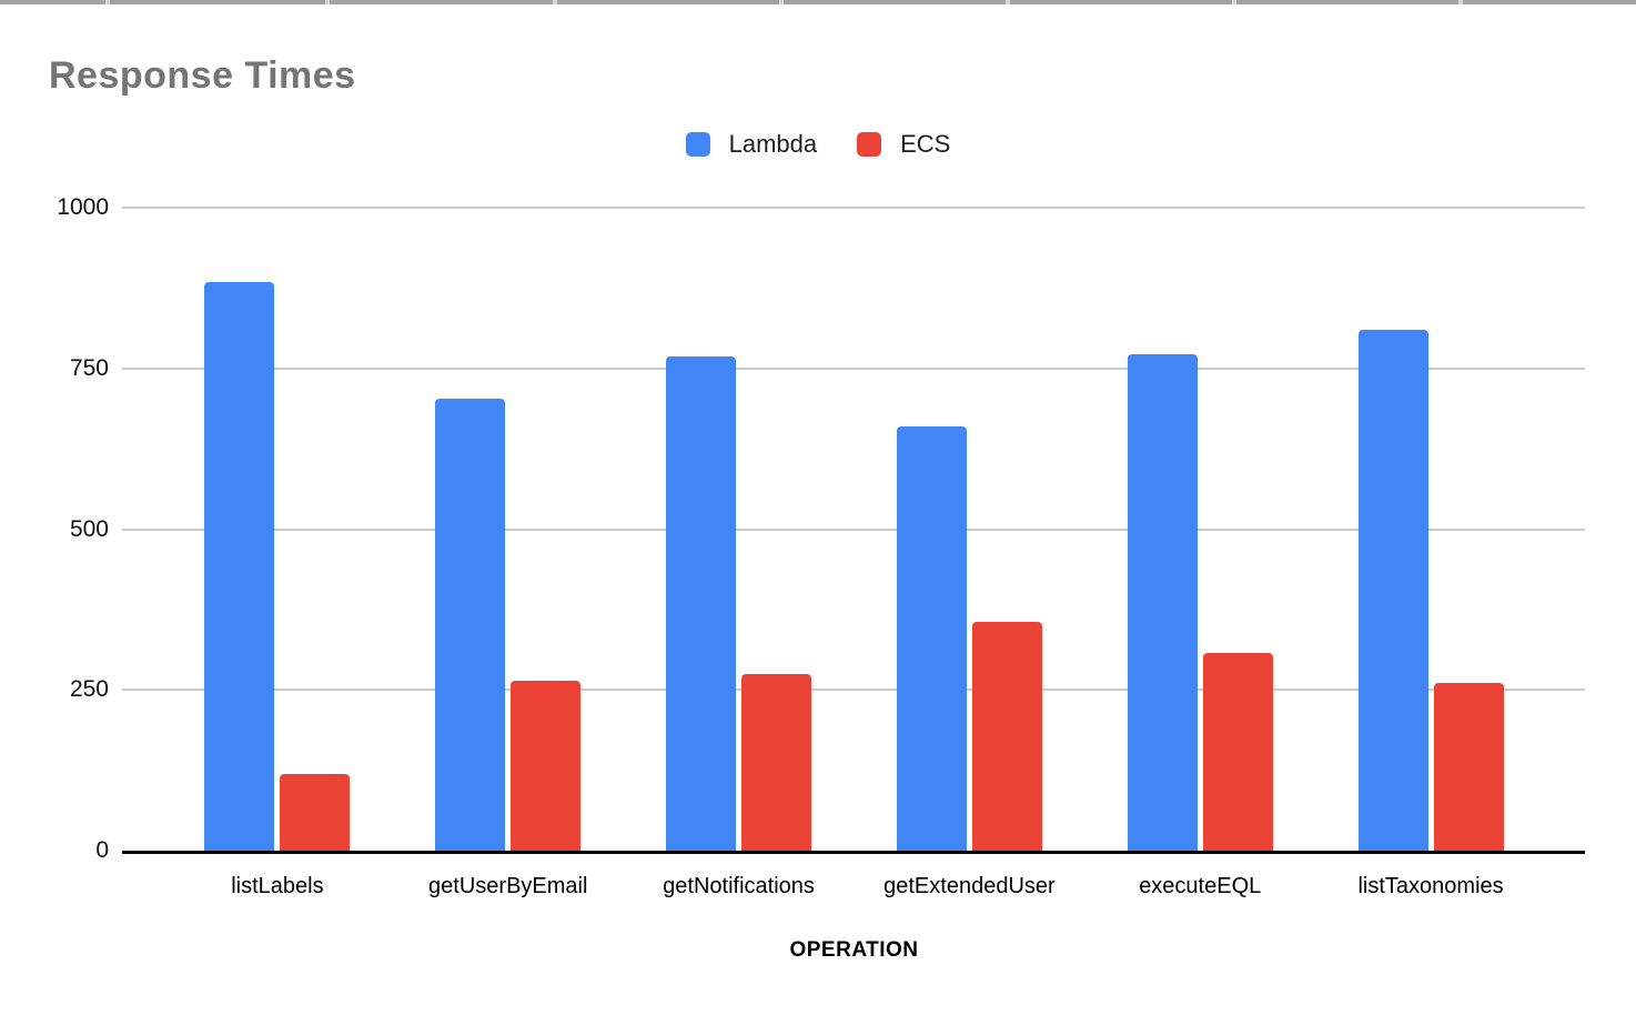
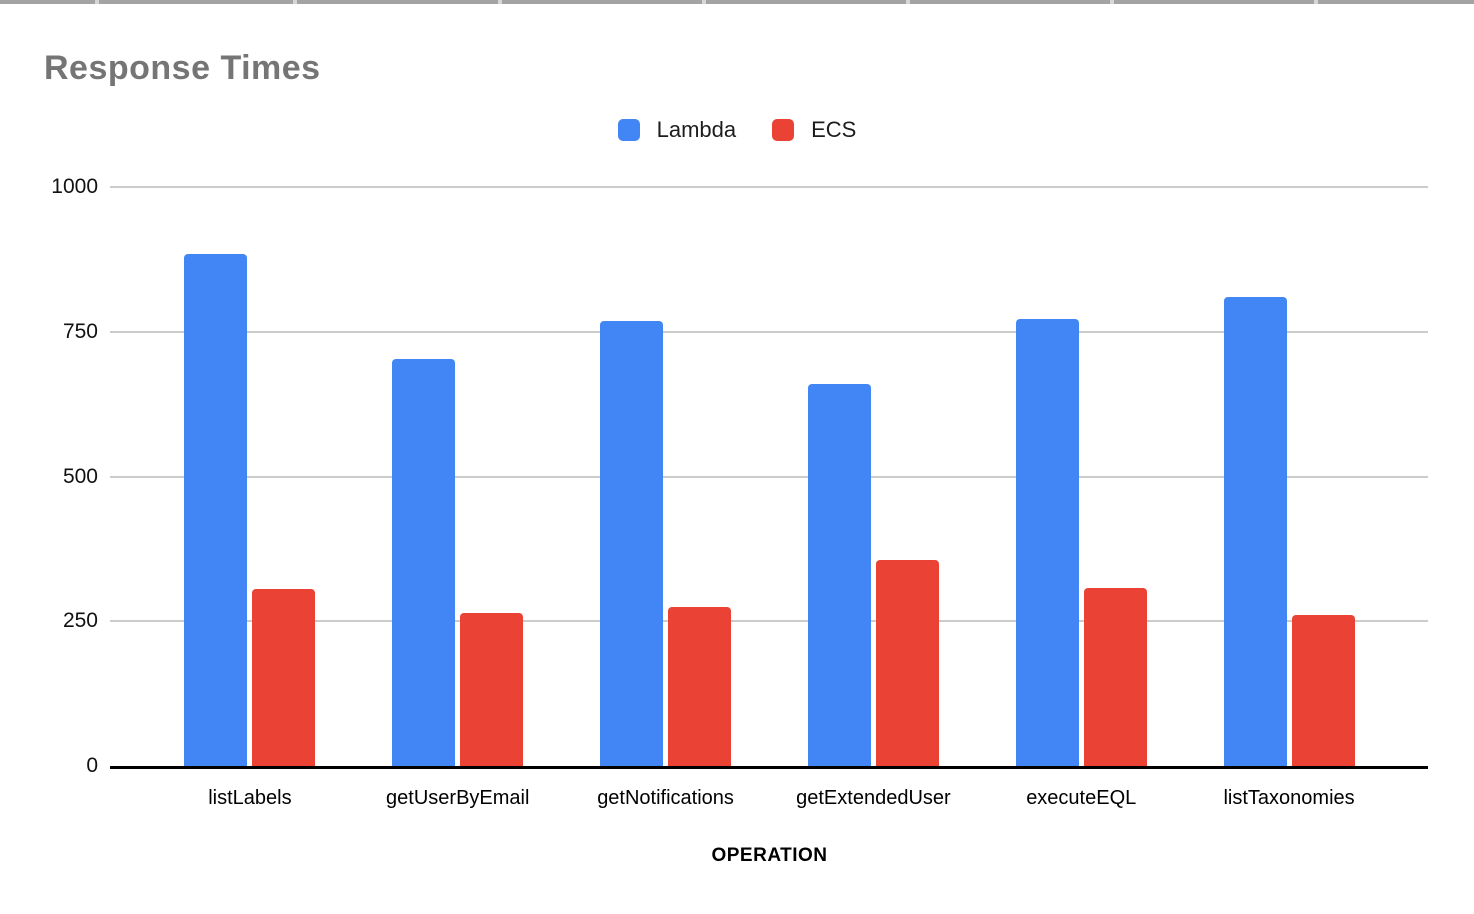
ECS/listLabels: 120 -> 300
